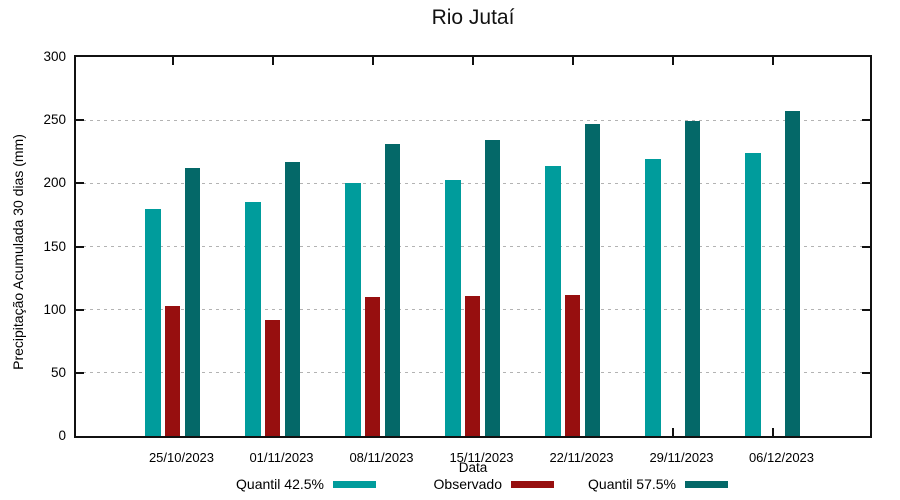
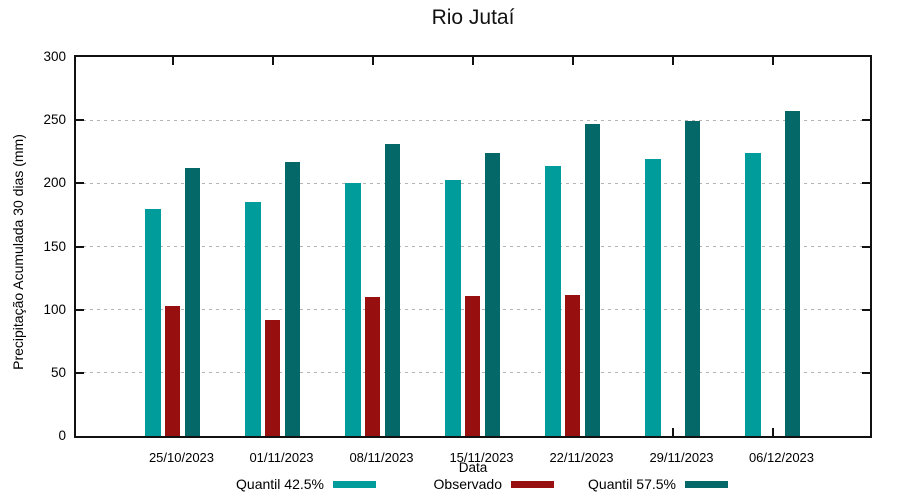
Quantil 57.5%/15/11/2023: 234 -> 224
